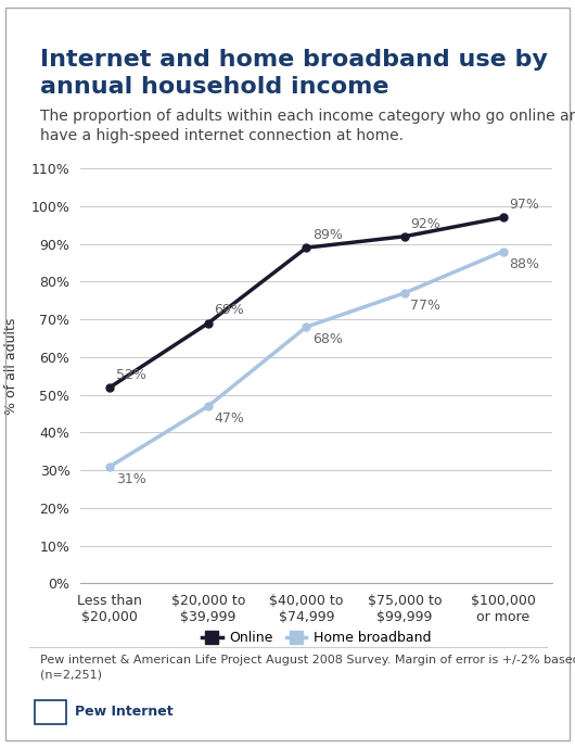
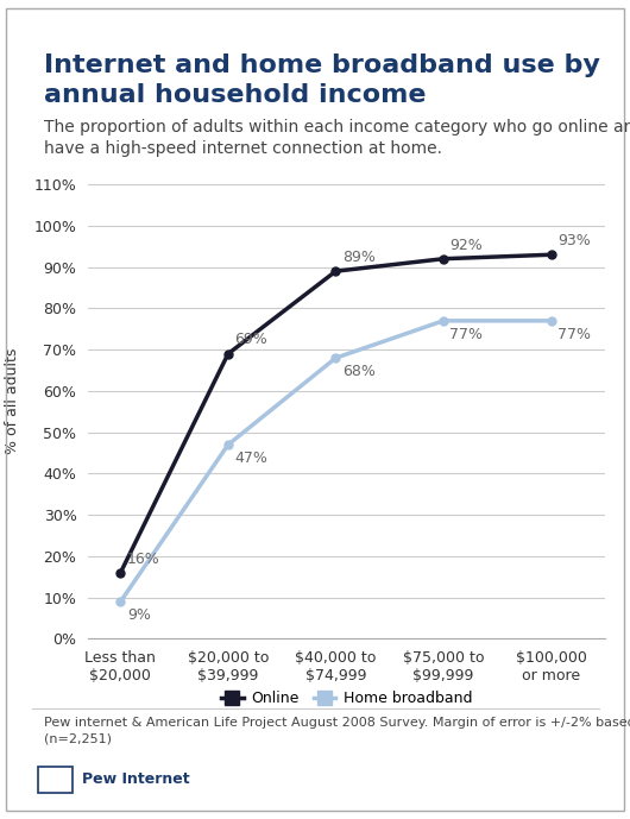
Online/Less than $20,000: 52% -> 16%
Home broadband/Less than $20,000: 31% -> 9%
Online/$100,000 or more: 97% -> 93%
Home broadband/$100,000 or more: 88% -> 77%
